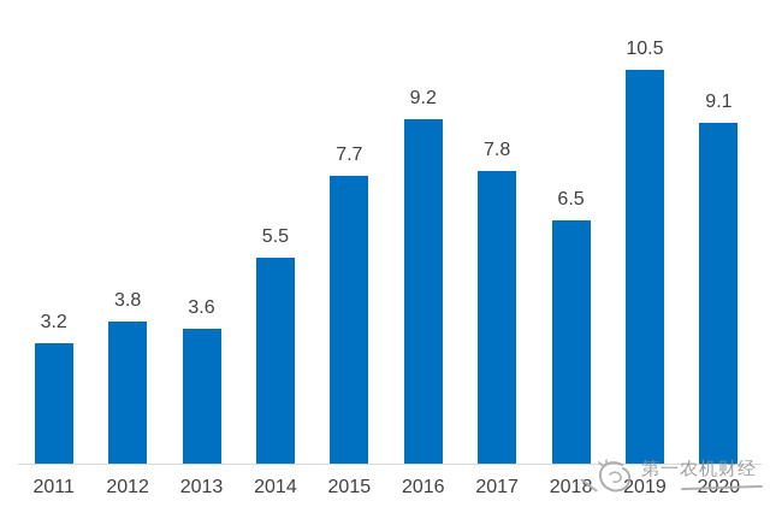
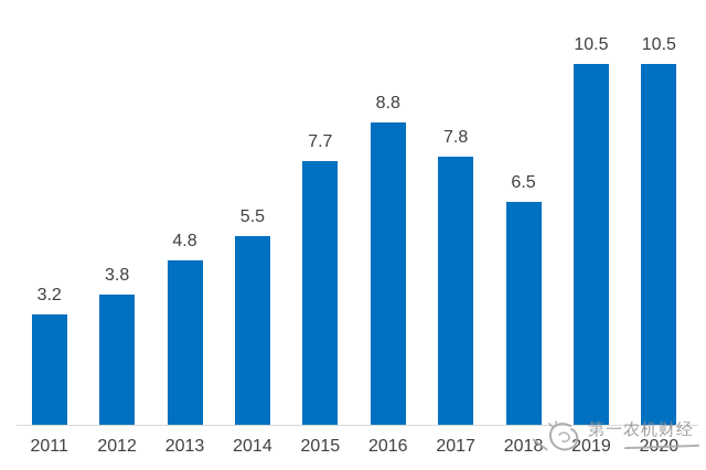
2013: 3.6 -> 4.8
2016: 9.2 -> 8.8
2020: 9.1 -> 10.5
